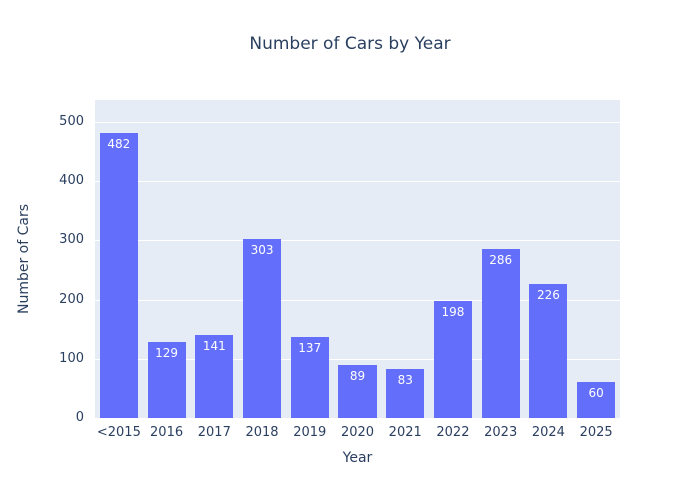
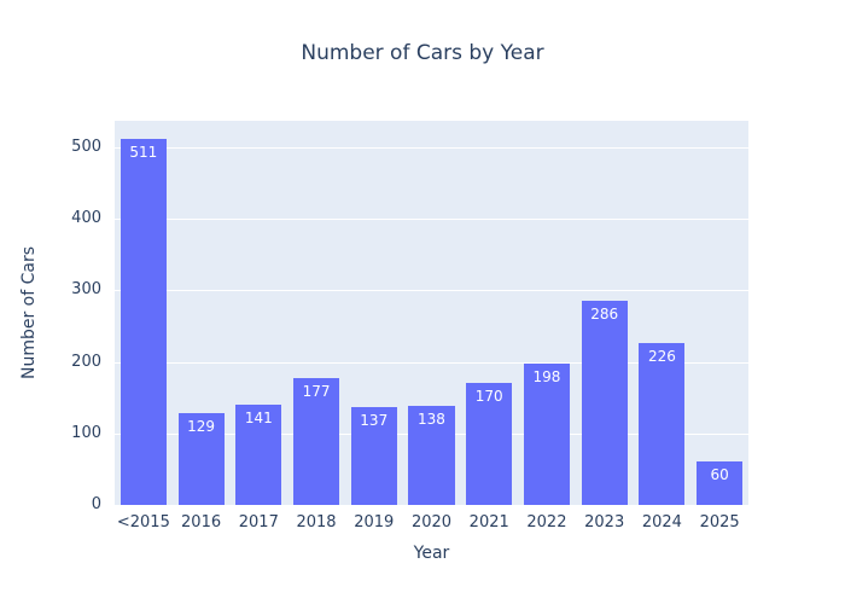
<2015: 482 -> 511
2018: 303 -> 177
2020: 89 -> 138
2021: 83 -> 170
